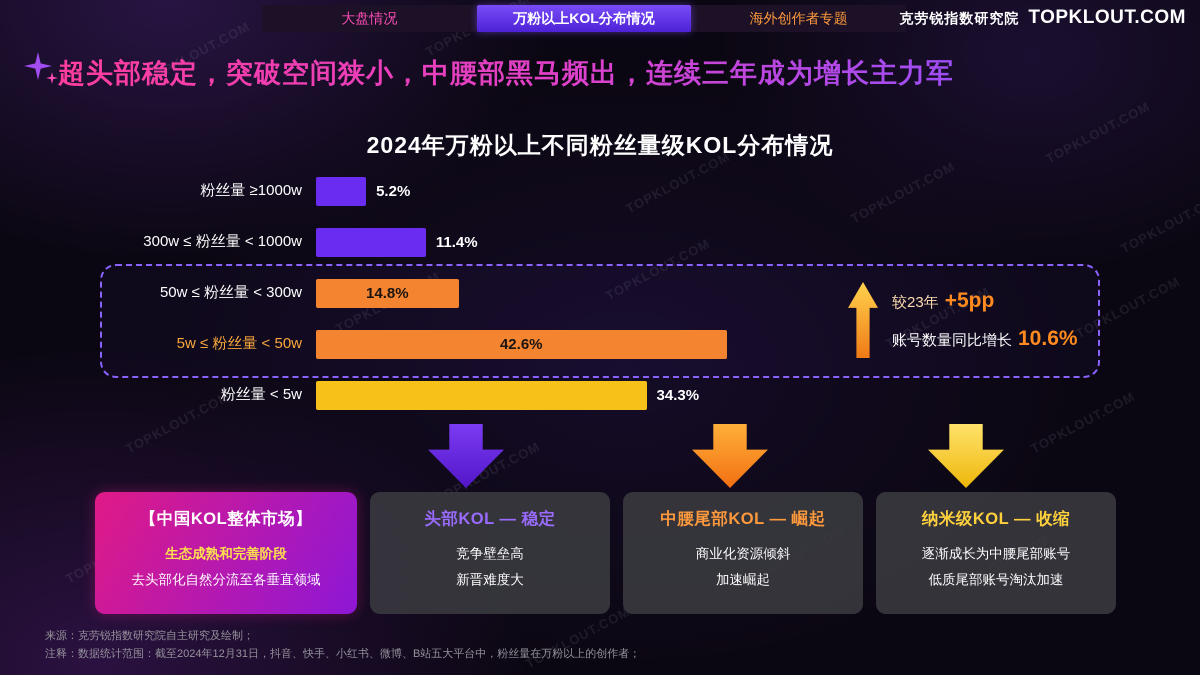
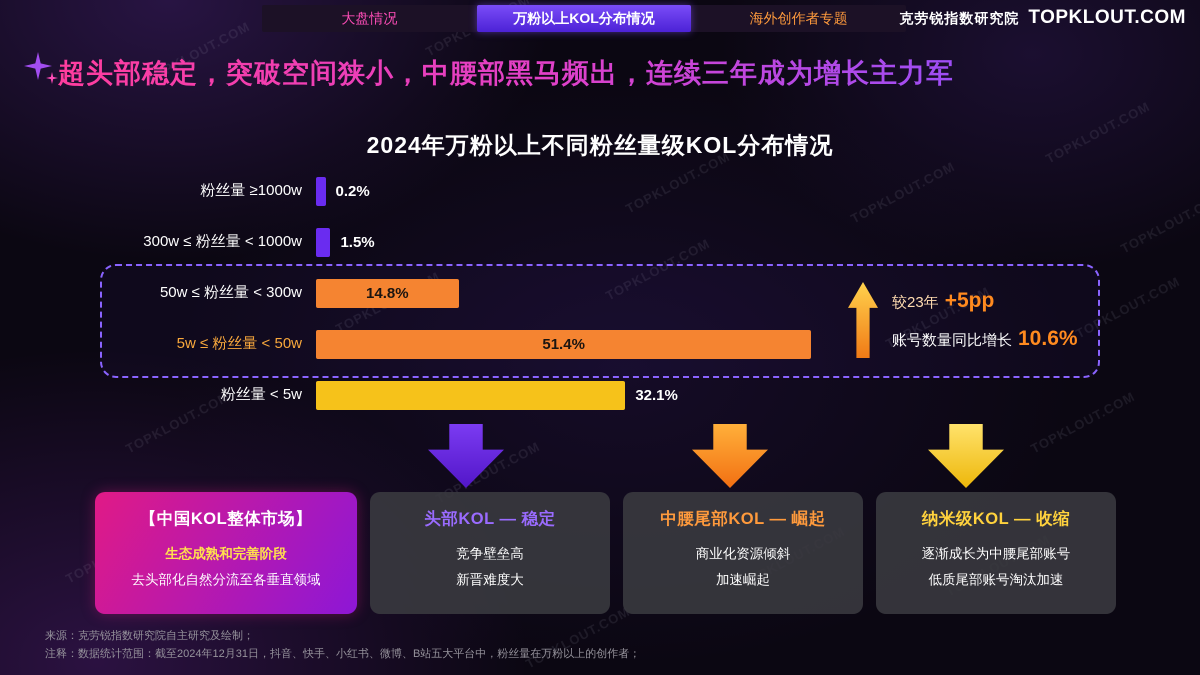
粉丝量 ≥1000w: 5.2% -> 0.2%
300w ≤ 粉丝量 < 1000w: 11.4% -> 1.5%
5w ≤ 粉丝量 < 50w: 42.6% -> 51.4%
粉丝量 < 5w: 34.3% -> 32.1%
